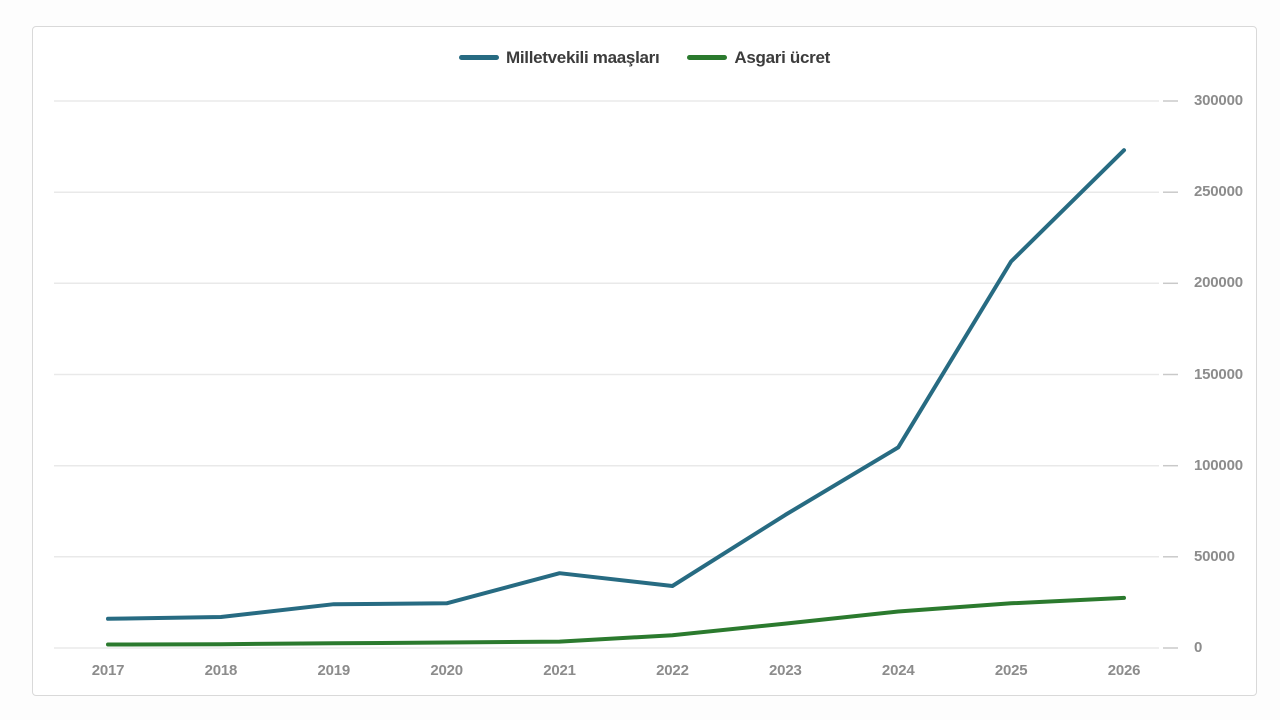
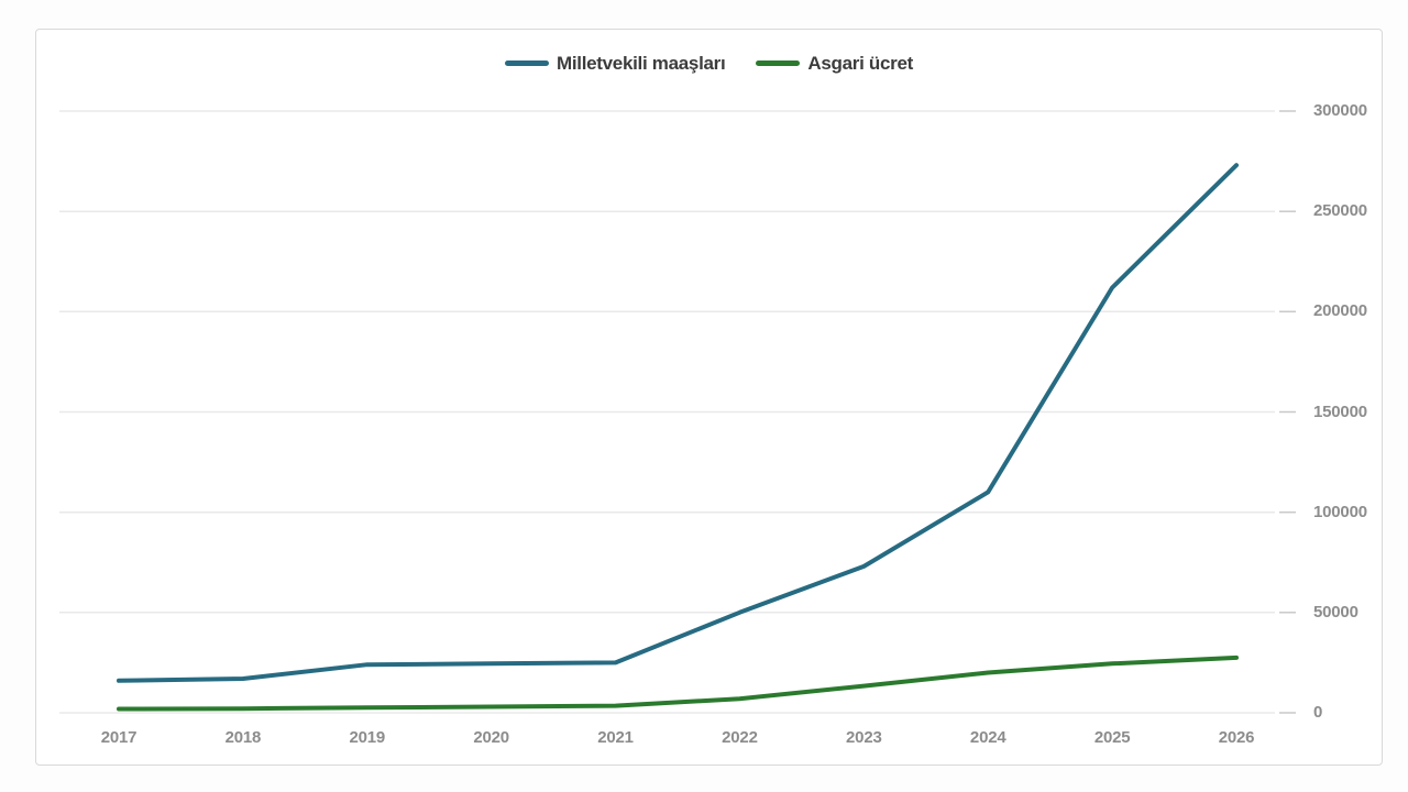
Milletvekili maaşları/2021: 41000 -> 25000
Milletvekili maaşları/2022: 34000 -> 50000
